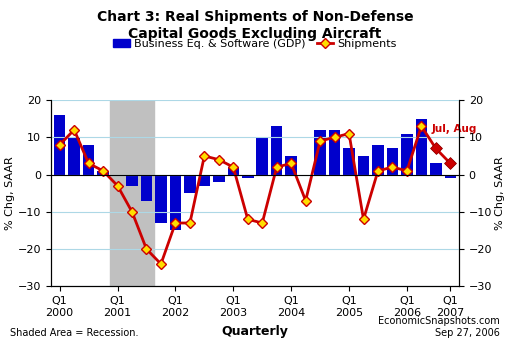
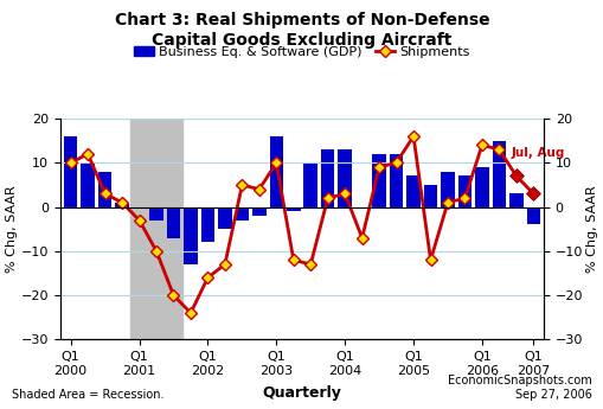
Shipments/Q1 2000: 8 -> 10
Business Eq. & Software (GDP)/Q1 2002: -15 -> -8
Shipments/Q1 2002: -13 -> -16
Business Eq. & Software (GDP)/Q1 2003: 2 -> 16
Shipments/Q1 2003: 2 -> 10
Business Eq. & Software (GDP)/Q1 2004: 5 -> 13
Shipments/Q1 2005: 11 -> 16
Business Eq. & Software (GDP)/Q1 2006: 11 -> 9
Shipments/Q1 2006: 1 -> 14
Business Eq. & Software (GDP)/Q1 2007: -1 -> -4
